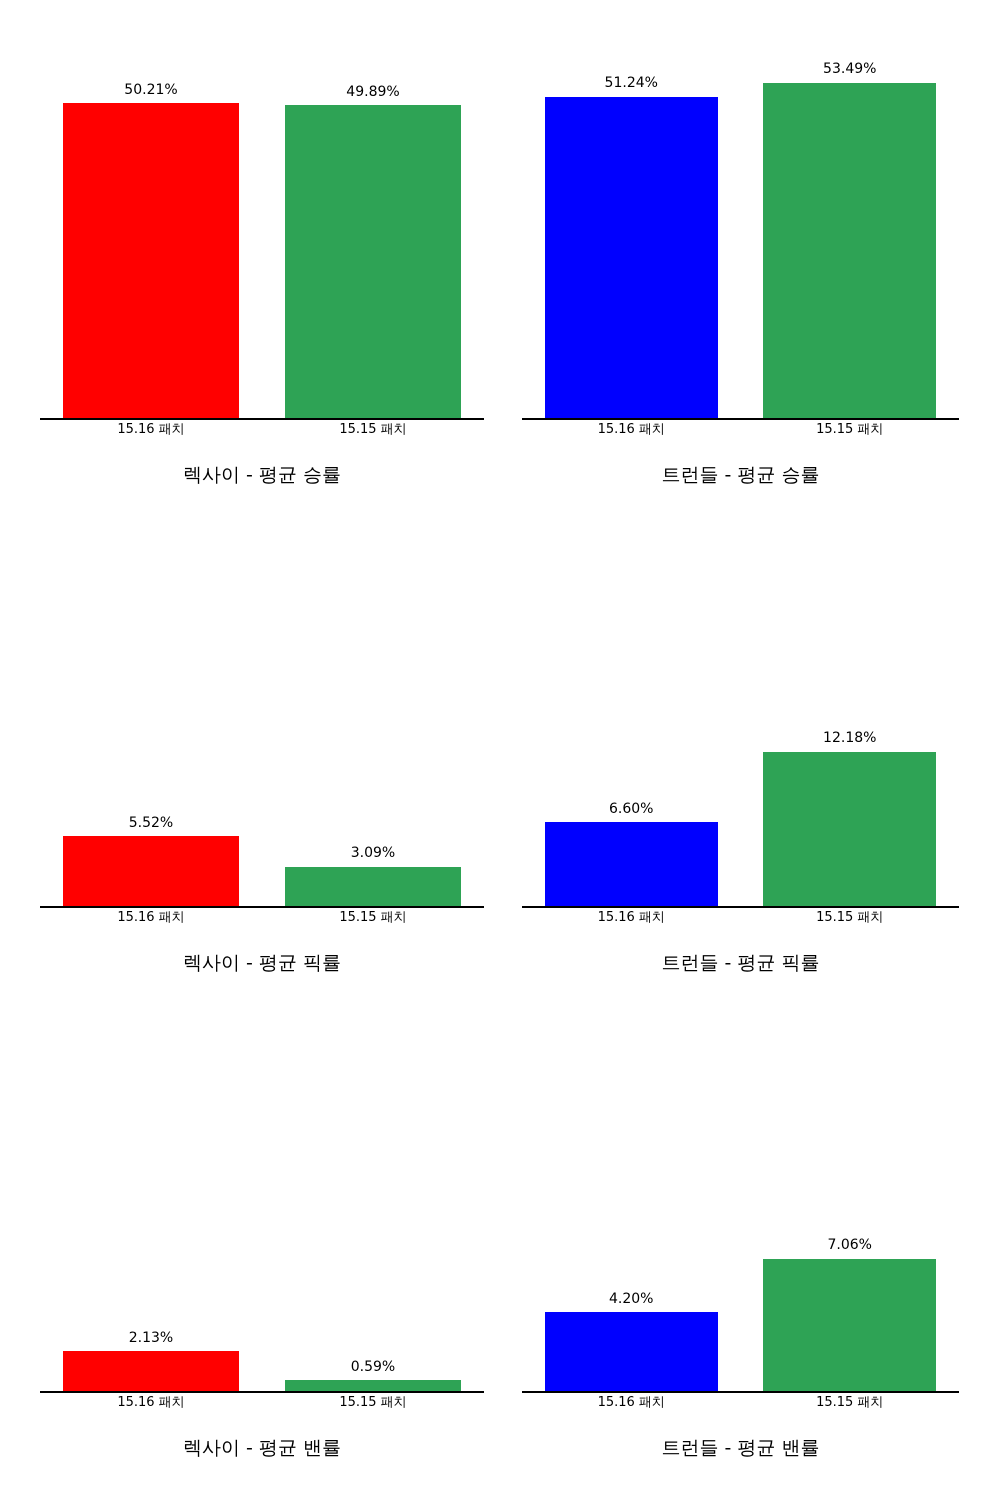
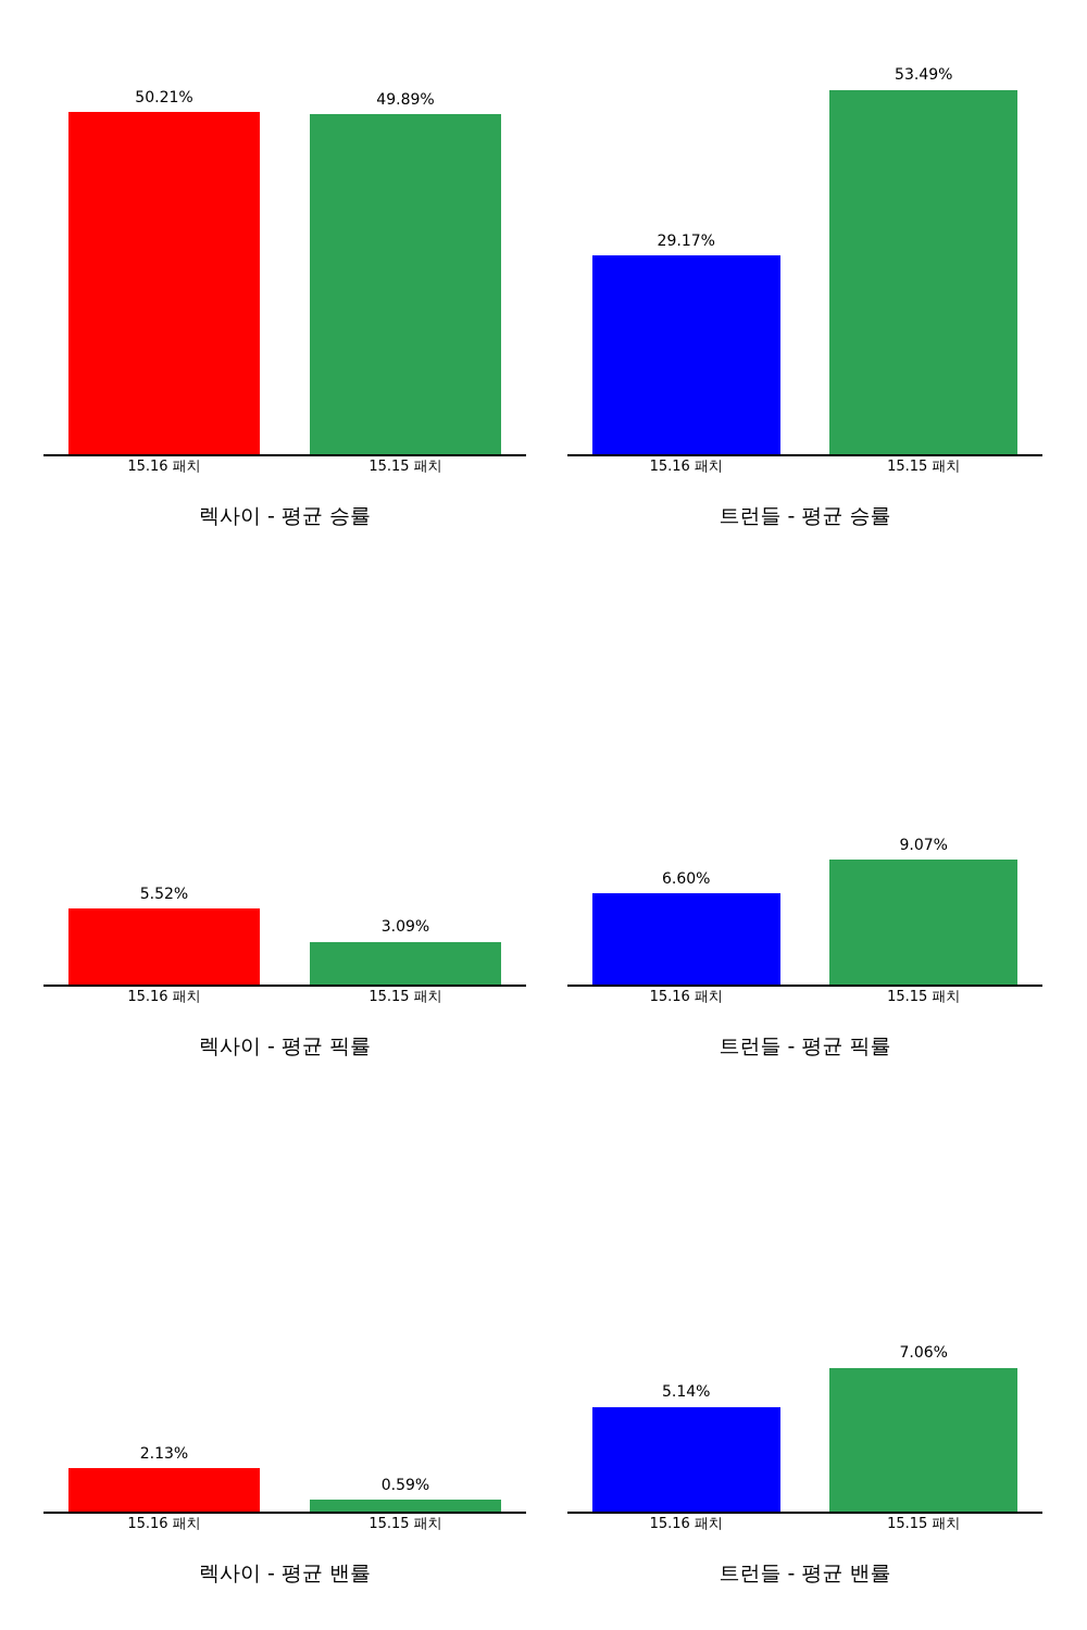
트런들 - 평균 승률/15.16 패치: 51.24% -> 29.17%
트런들 - 평균 픽률/15.15 패치: 12.18% -> 9.07%
트런들 - 평균 밴률/15.16 패치: 4.20% -> 5.14%
